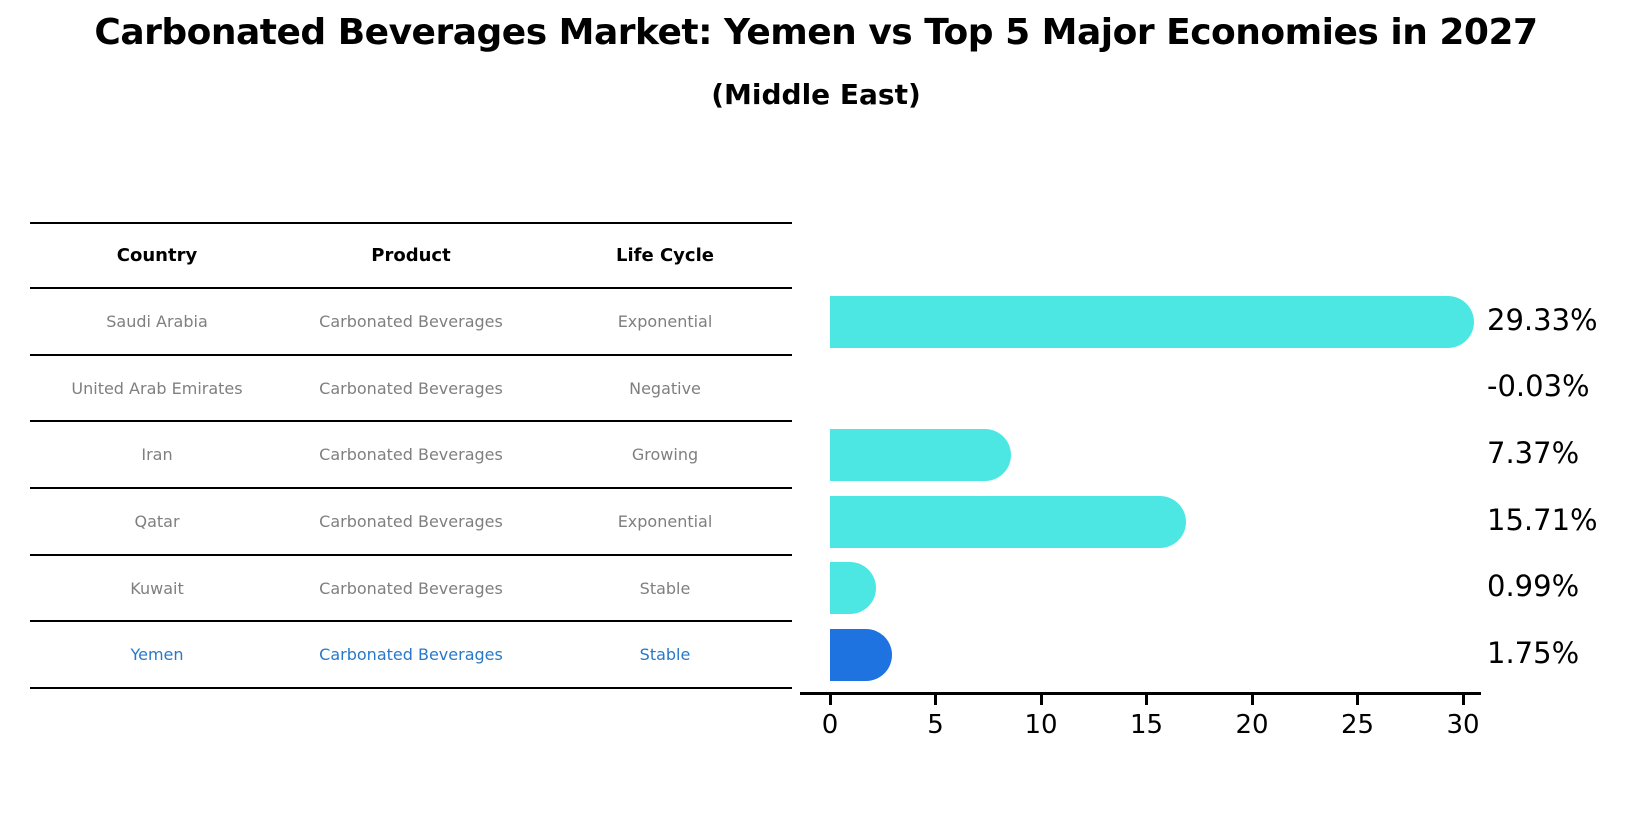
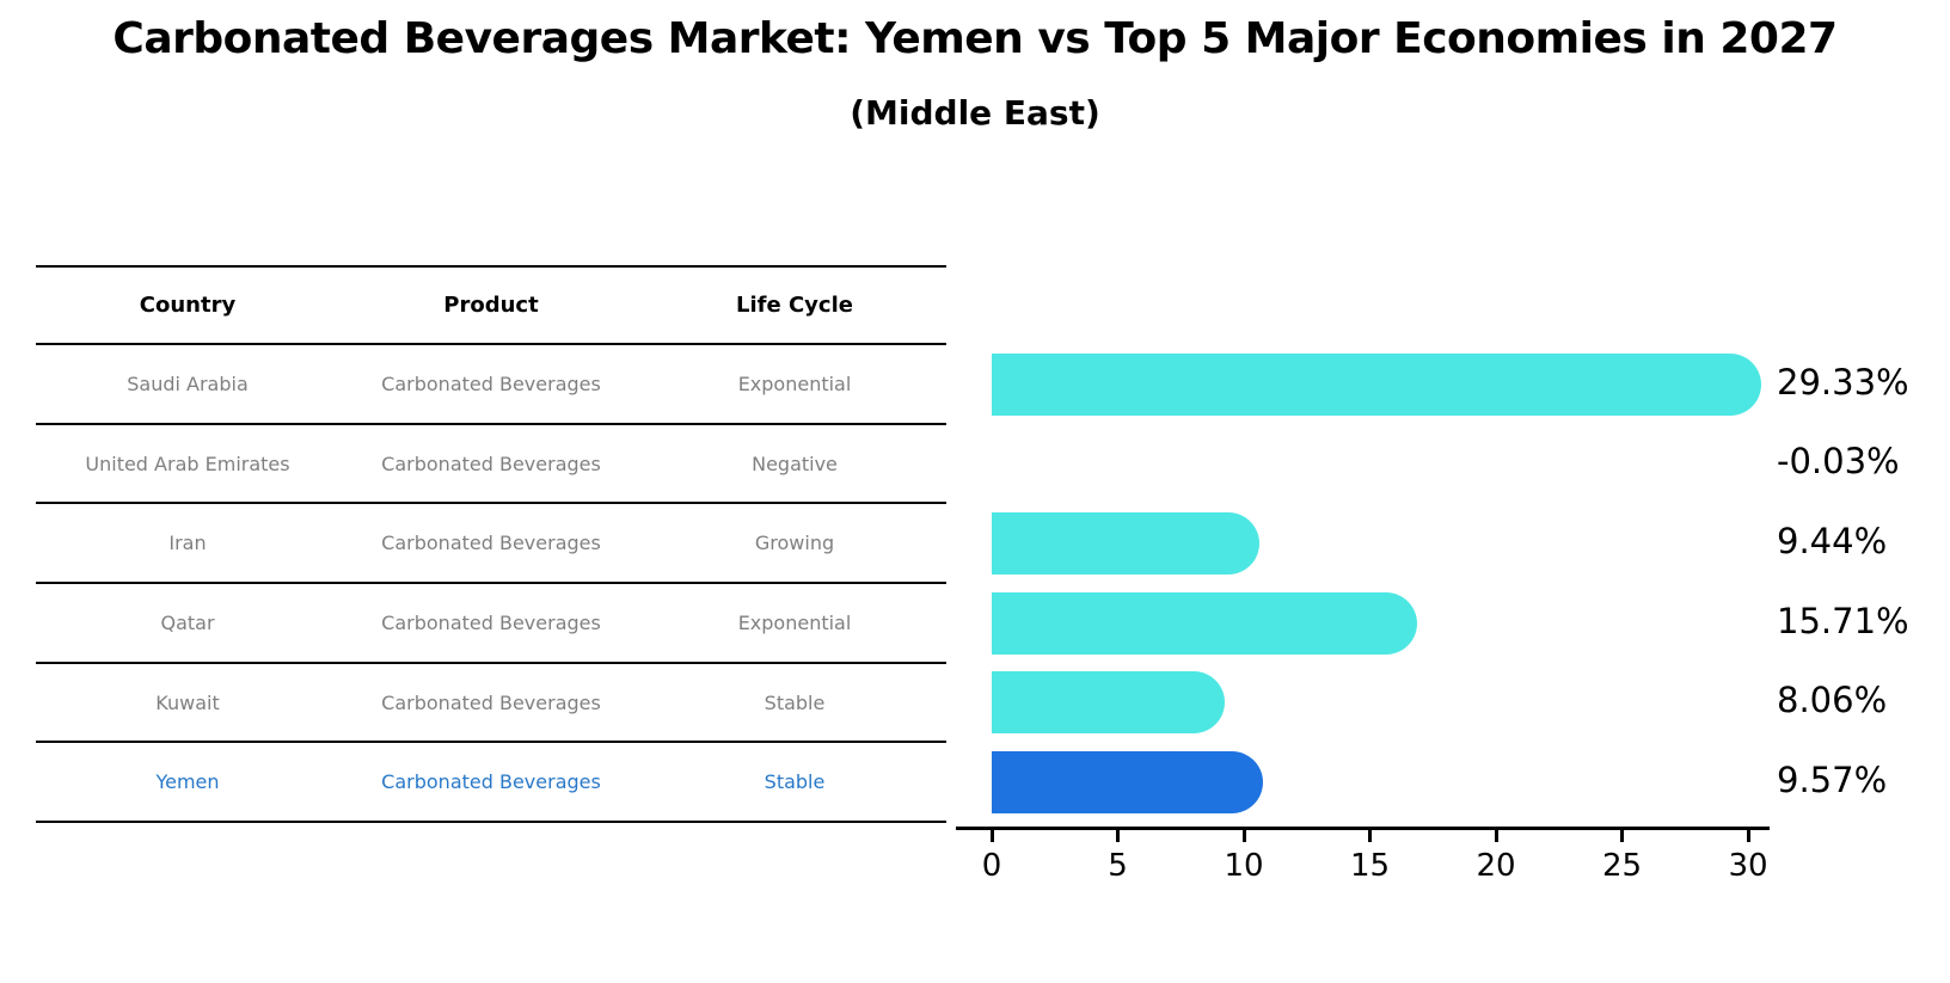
Iran: 7.37% -> 9.44%
Kuwait: 0.99% -> 8.06%
Yemen: 1.75% -> 9.57%
